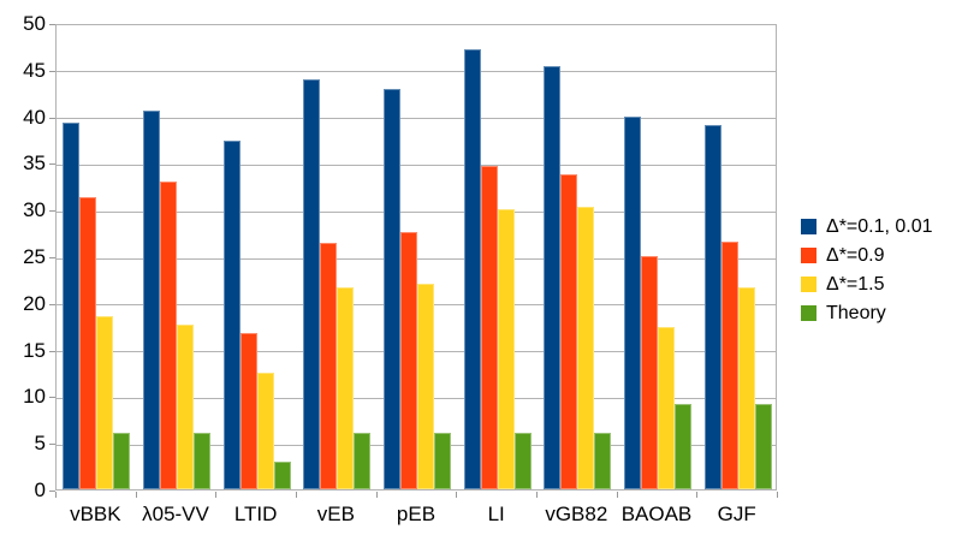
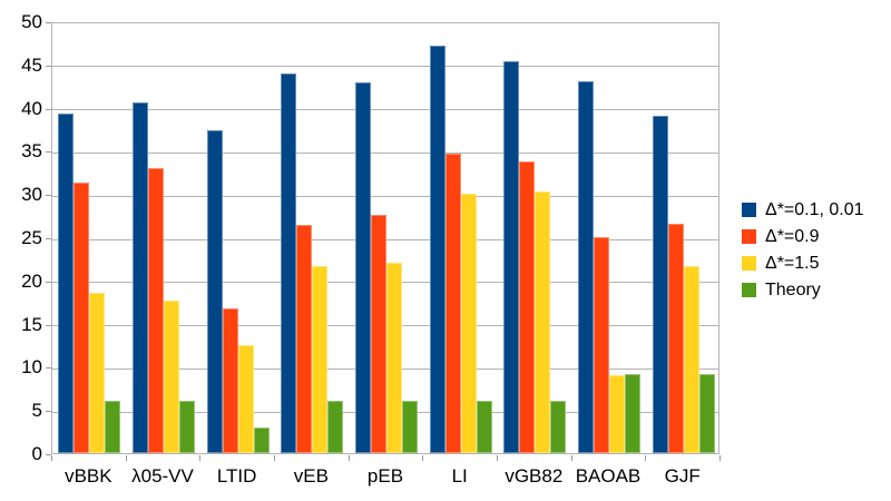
Δ*=0.1, 0.01/BAOAB: 40 -> 43
Δ*=1.5/BAOAB: 17 -> 9
